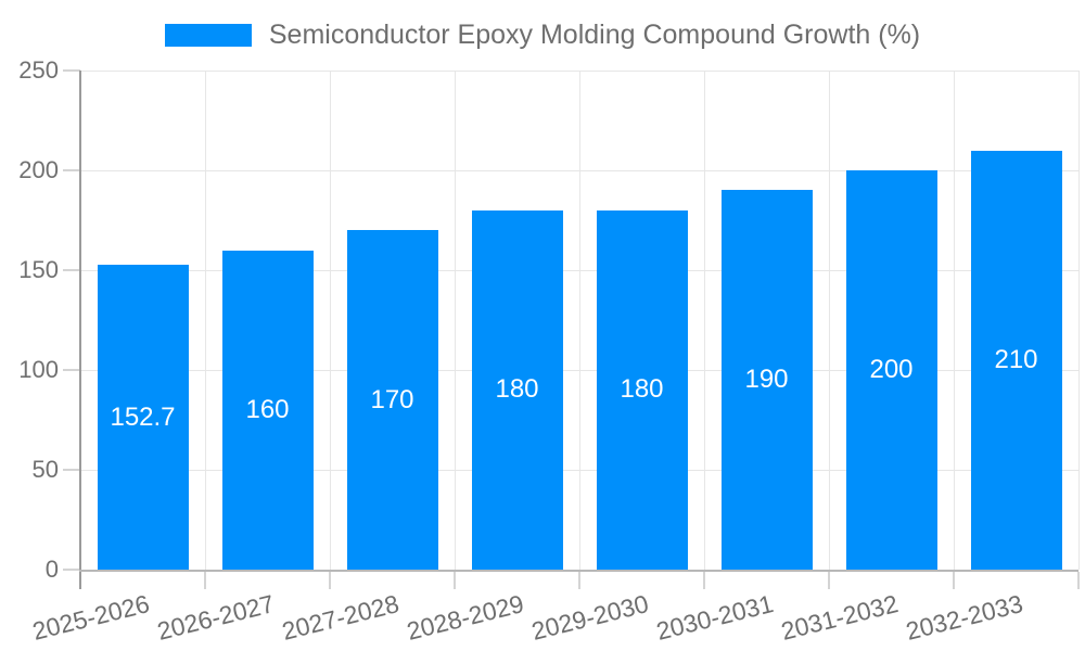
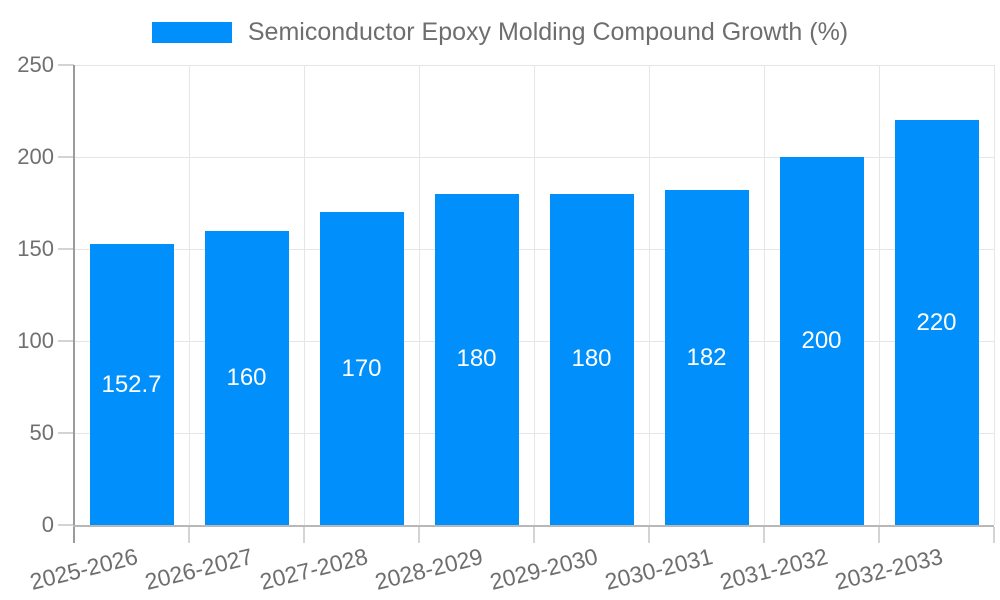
2030-2031: 190 -> 182
2032-2033: 210 -> 220
